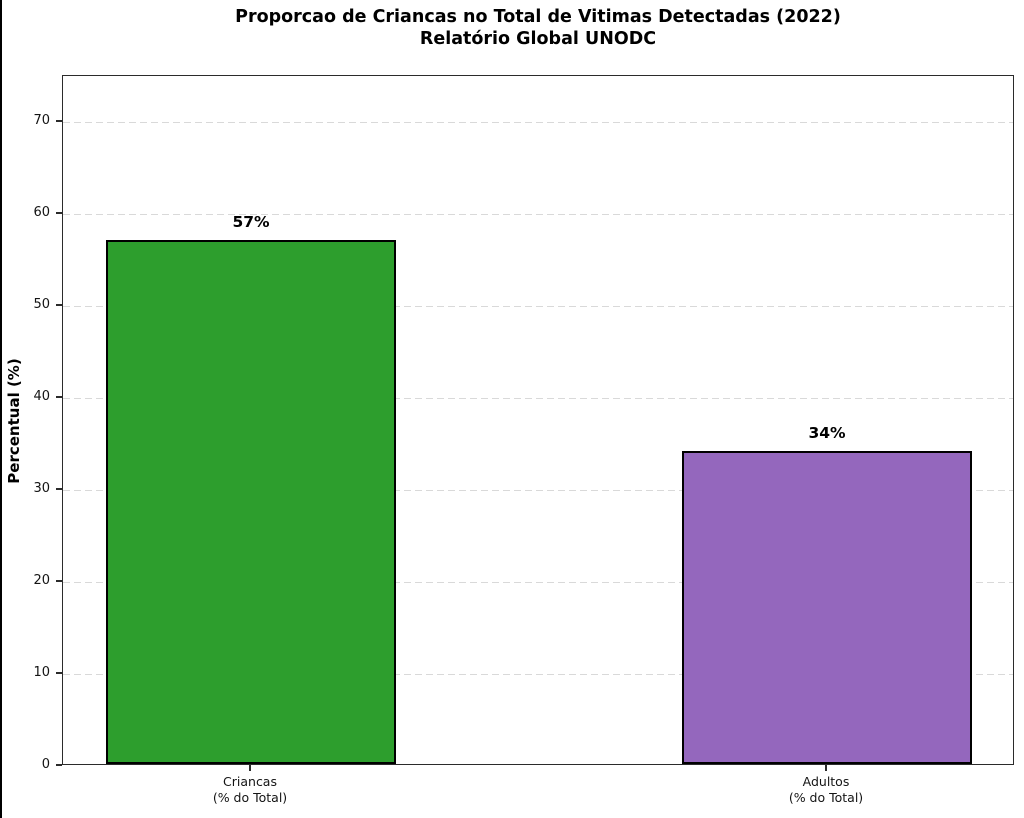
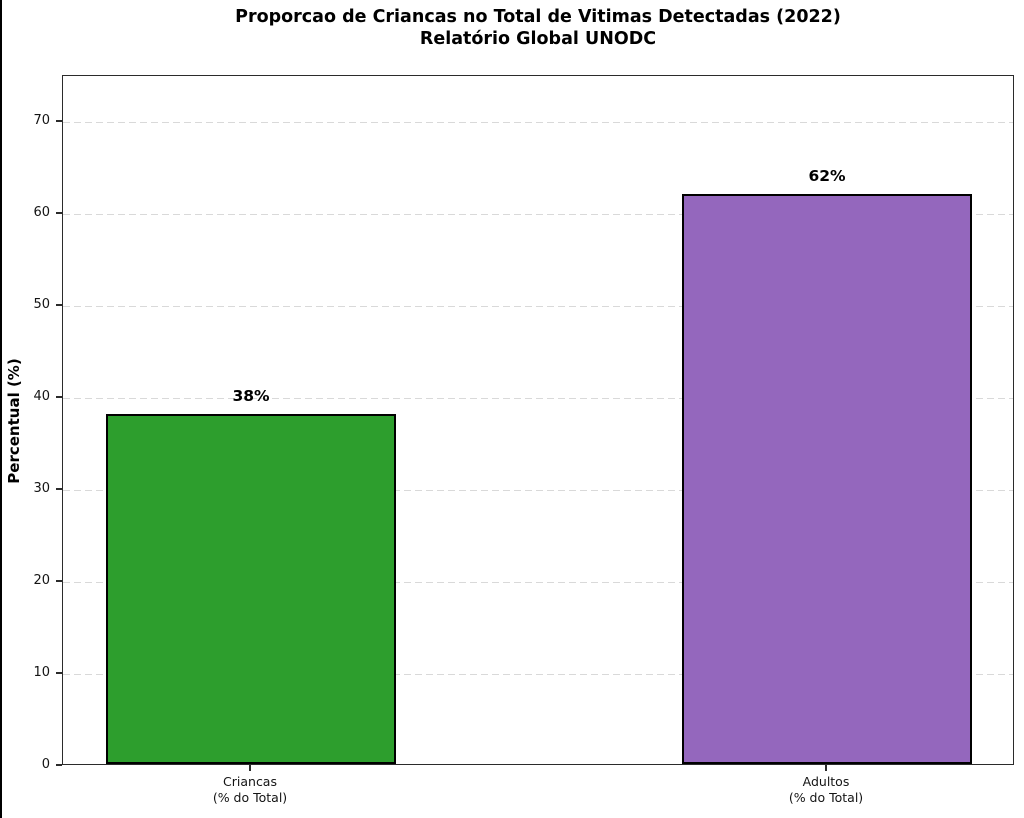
Criancas: 57% -> 38%
Adultos: 34% -> 62%
